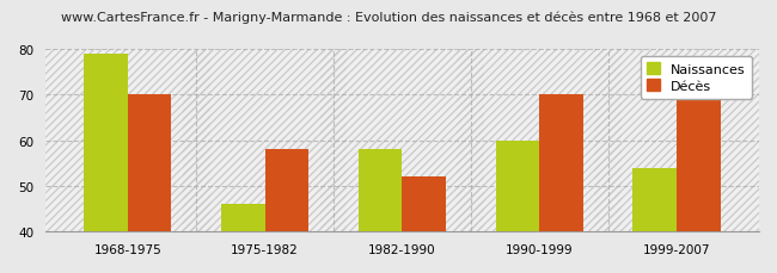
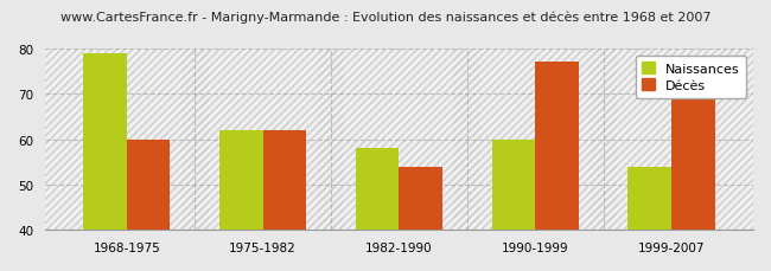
Décès/1968-1975: 70 -> 60
Naissances/1975-1982: 46 -> 62
Décès/1975-1982: 58 -> 62
Décès/1982-1990: 52 -> 54
Décès/1990-1999: 70 -> 77
